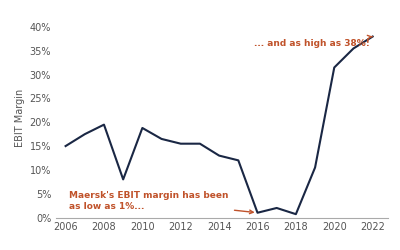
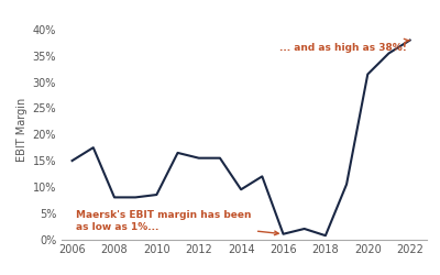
2008: 19.5% -> 8.0%
2010: 18.8% -> 8.5%
2014: 13.0% -> 9.5%
